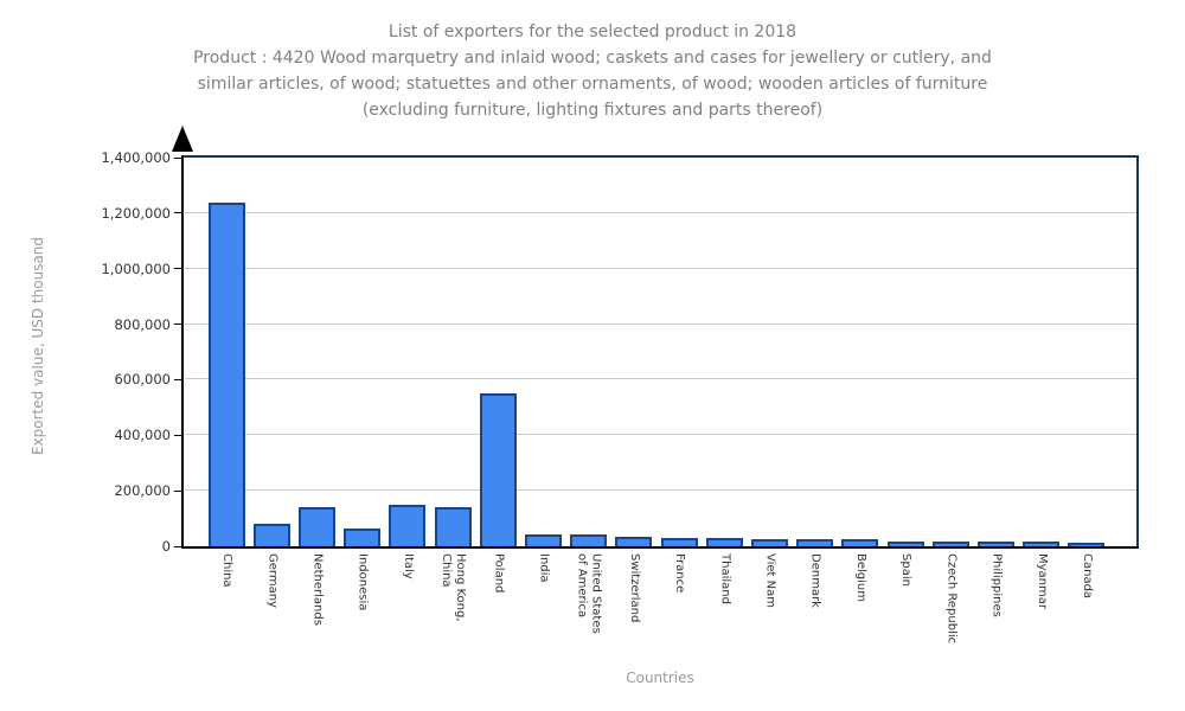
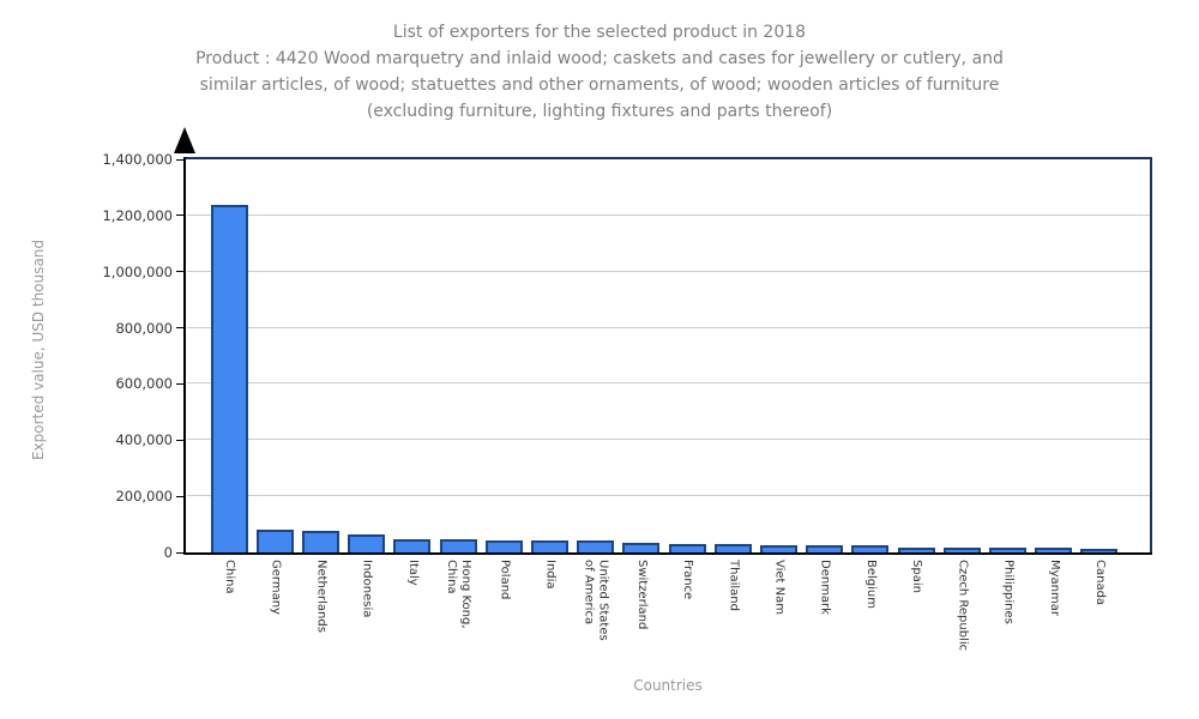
Netherlands: 140000 -> 80000
Italy: 150000 -> 50000
Hong Kong, China: 140000 -> 40000
Poland: 550000 -> 40000
